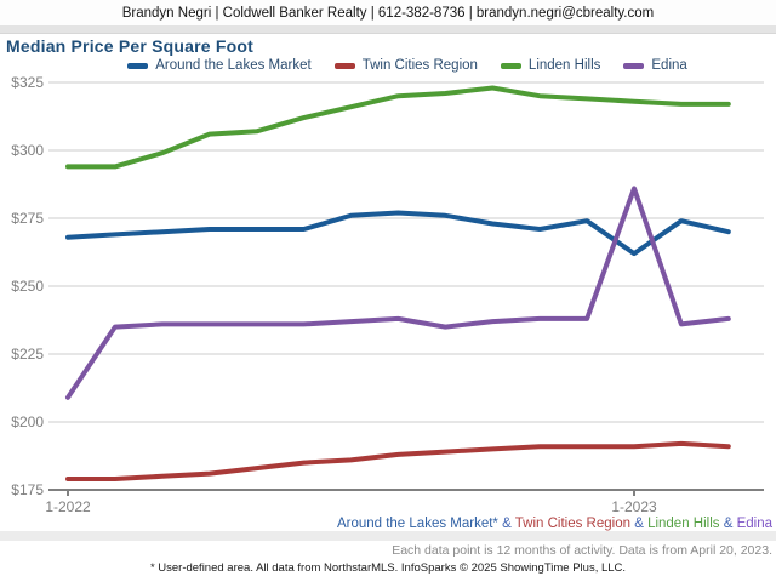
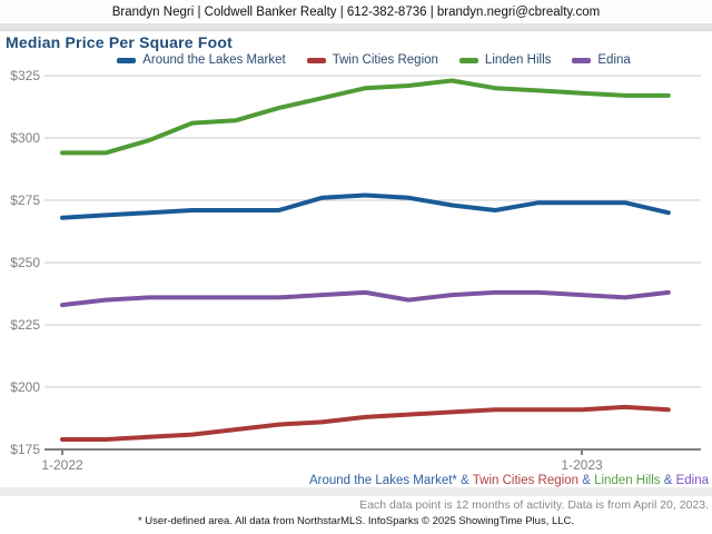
Edina/1-2022: $209 -> $233
Around the Lakes Market/1-2023: $262 -> $274
Edina/1-2023: $286 -> $237
